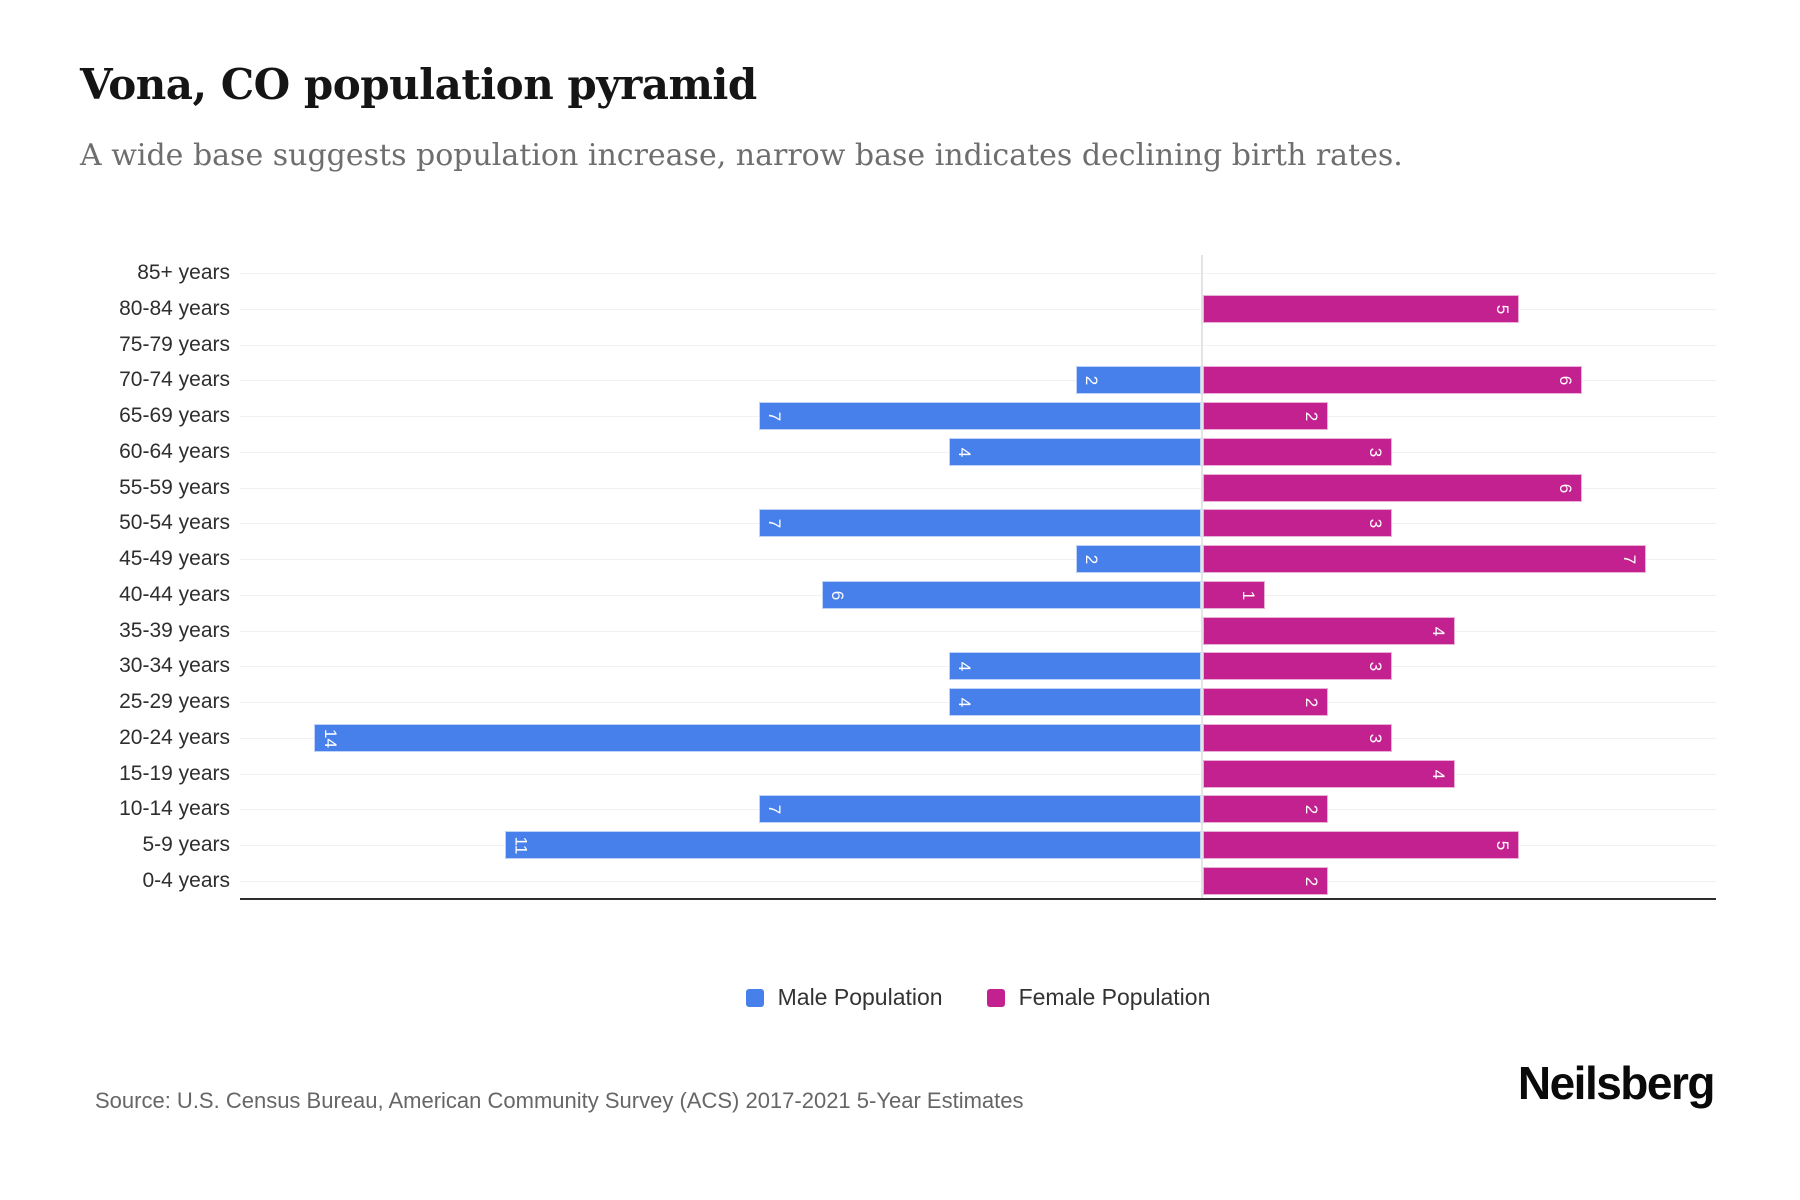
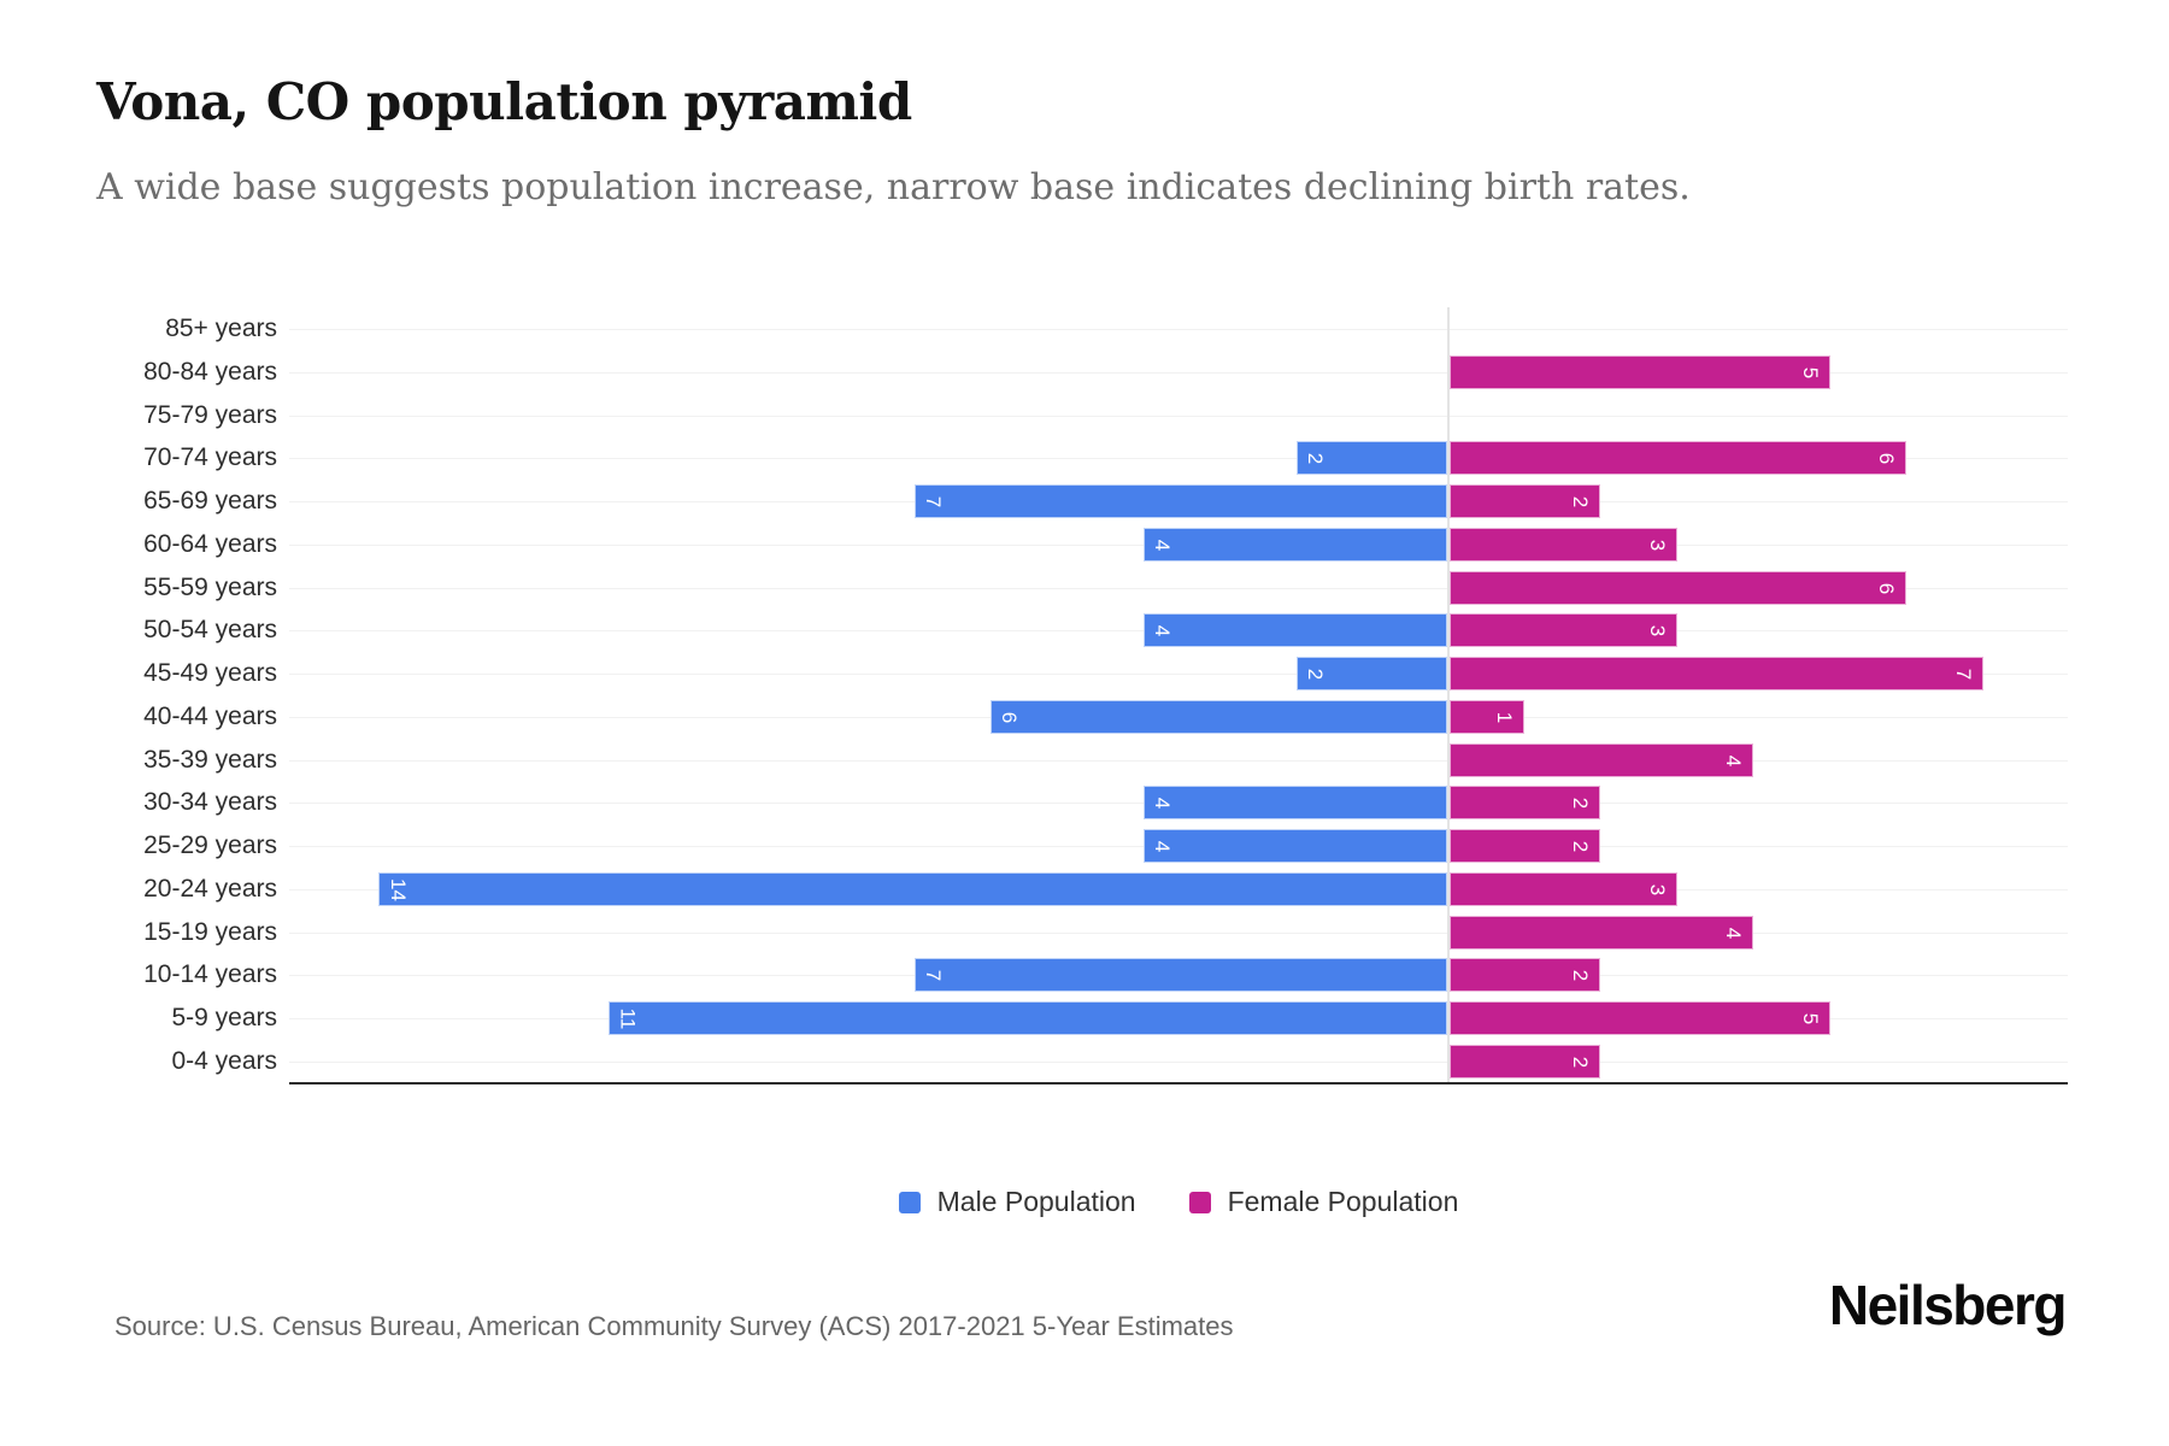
Male Population/50-54 years: 7 -> 4
Female Population/30-34 years: 3 -> 2
